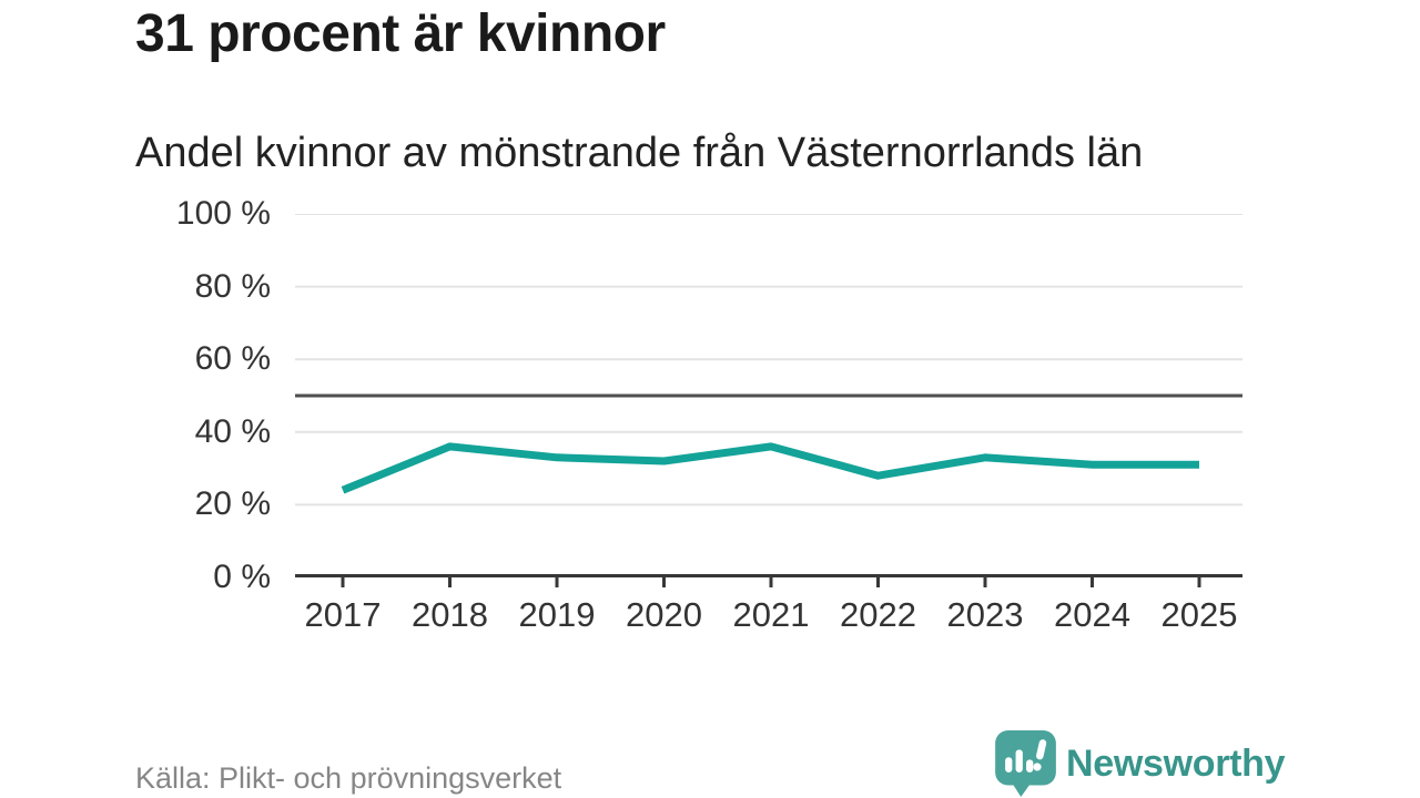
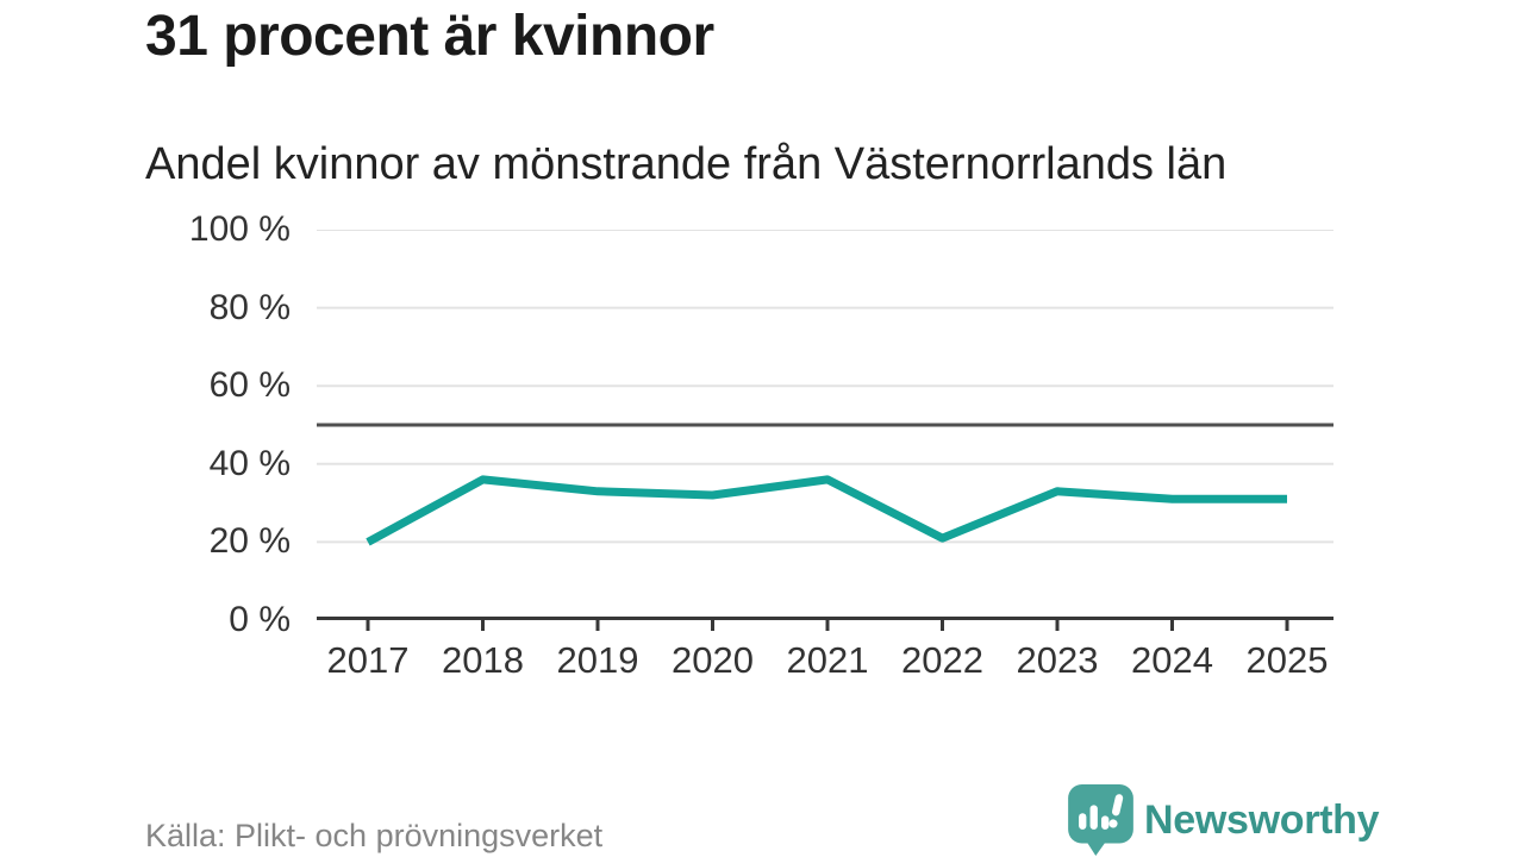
2017: 24% -> 20%
2022: 28% -> 21%
